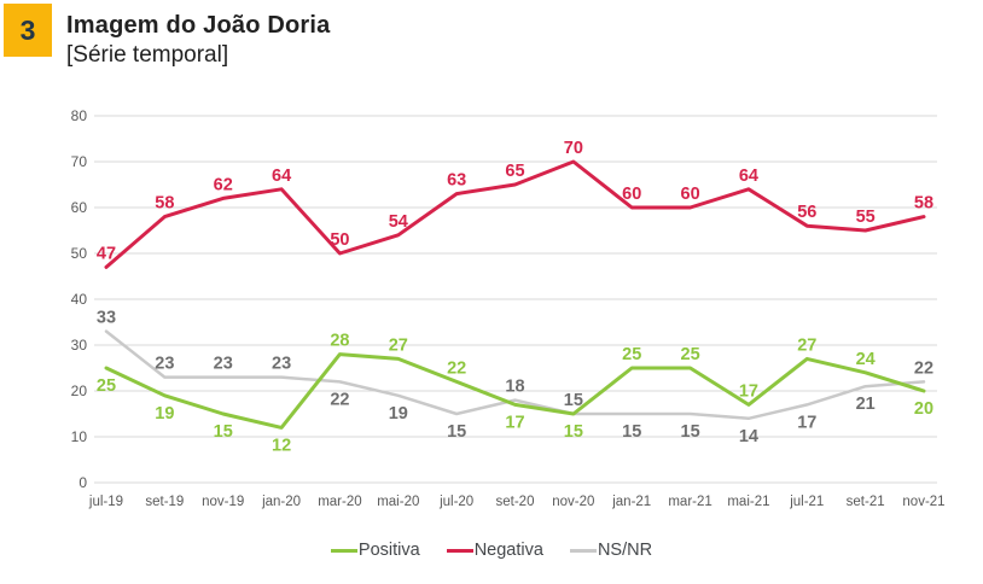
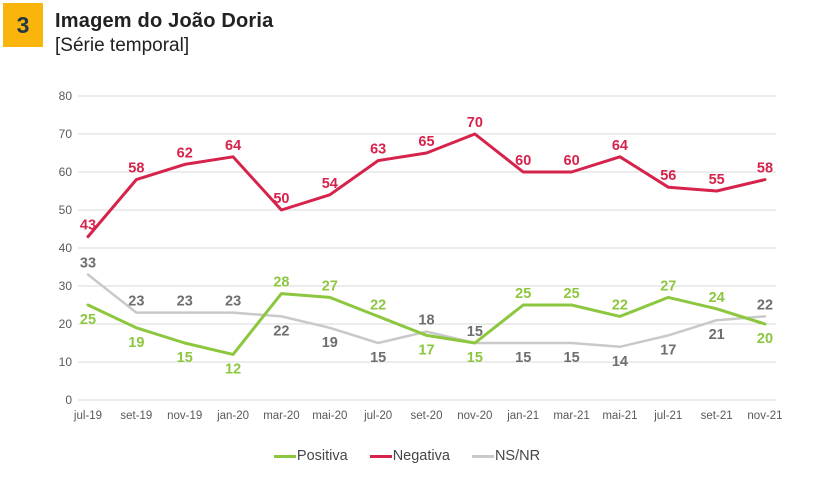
Negativa/jul-19: 47 -> 43
Positiva/mai-21: 17 -> 22
